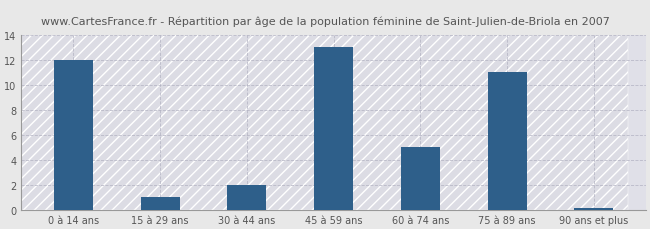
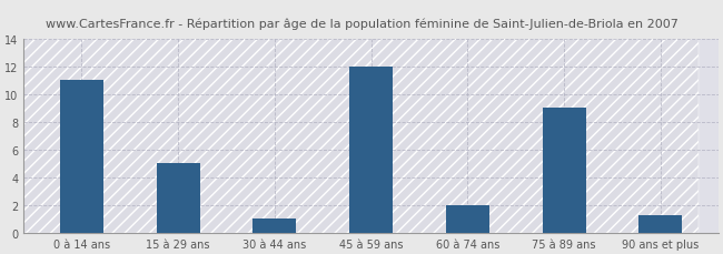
0 à 14 ans: 12.0 -> 11.0
15 à 29 ans: 1.0 -> 5.0
30 à 44 ans: 2.0 -> 1.0
45 à 59 ans: 13.0 -> 12.0
60 à 74 ans: 5.0 -> 2.0
75 à 89 ans: 11.0 -> 9.0
90 ans et plus: 0.1 -> 1.3
